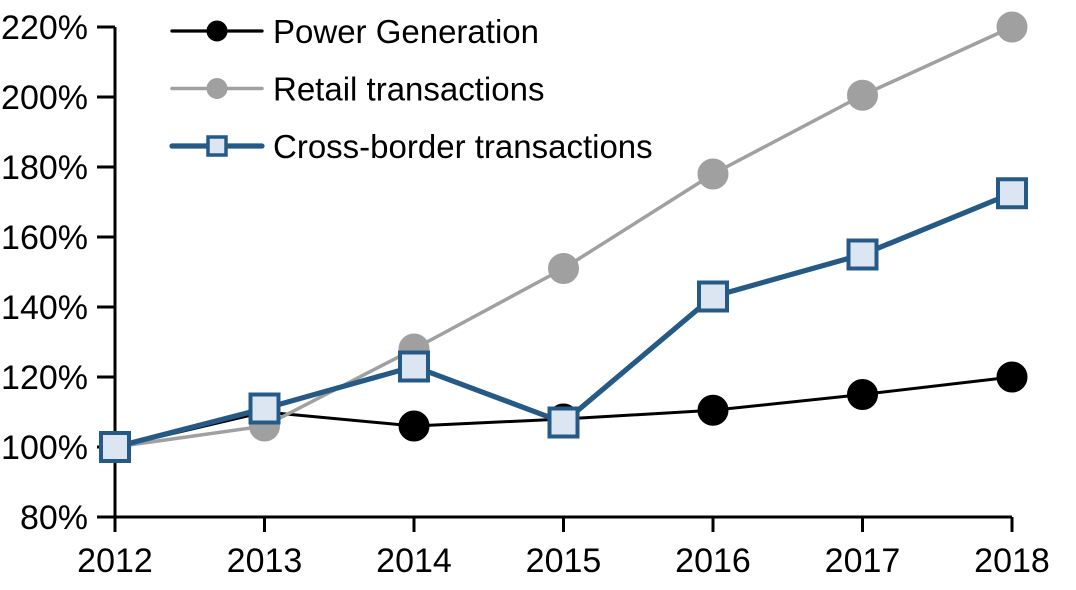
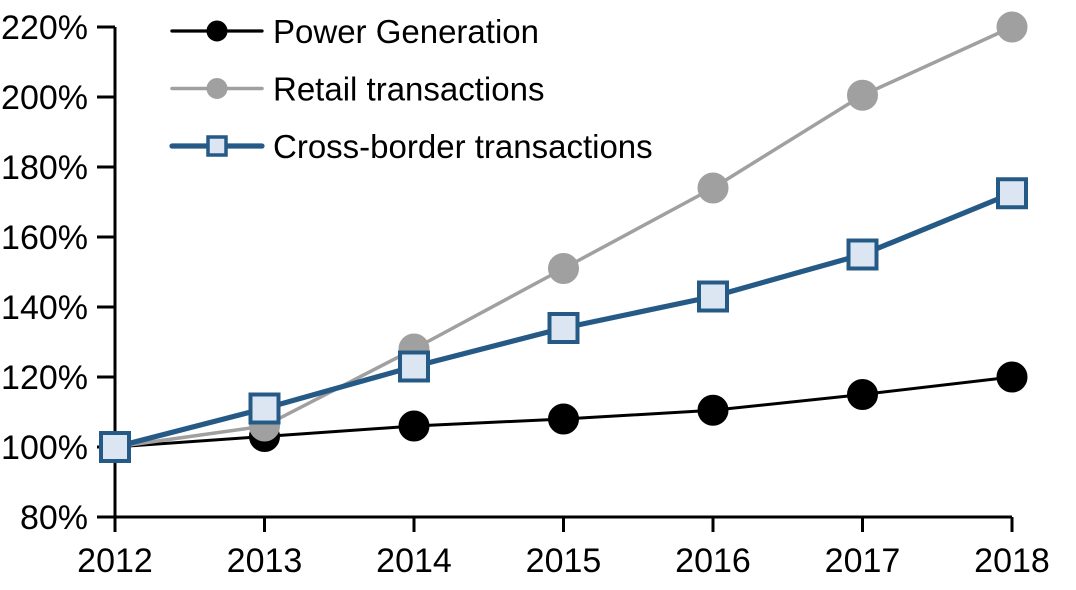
Power Generation/2013: 110% -> 103%
Cross-border transactions/2015: 107% -> 134%
Retail transactions/2016: 178% -> 174%
